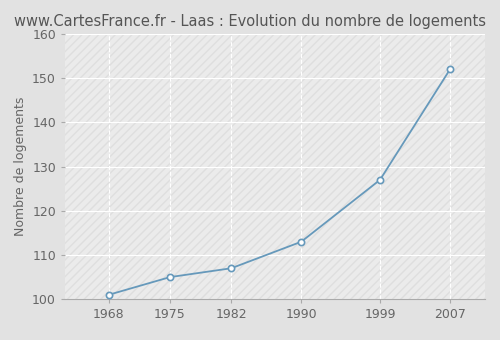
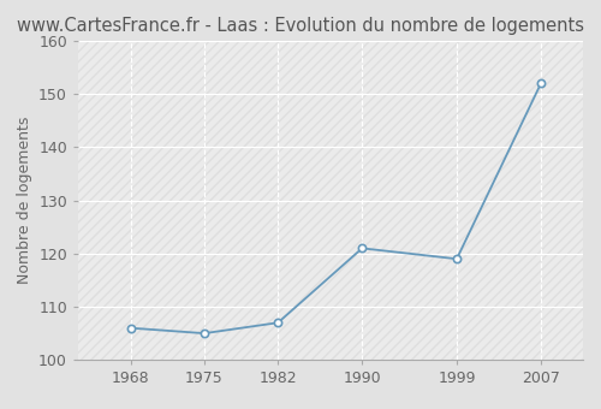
1968: 101 -> 106
1990: 113 -> 121
1999: 127 -> 119
